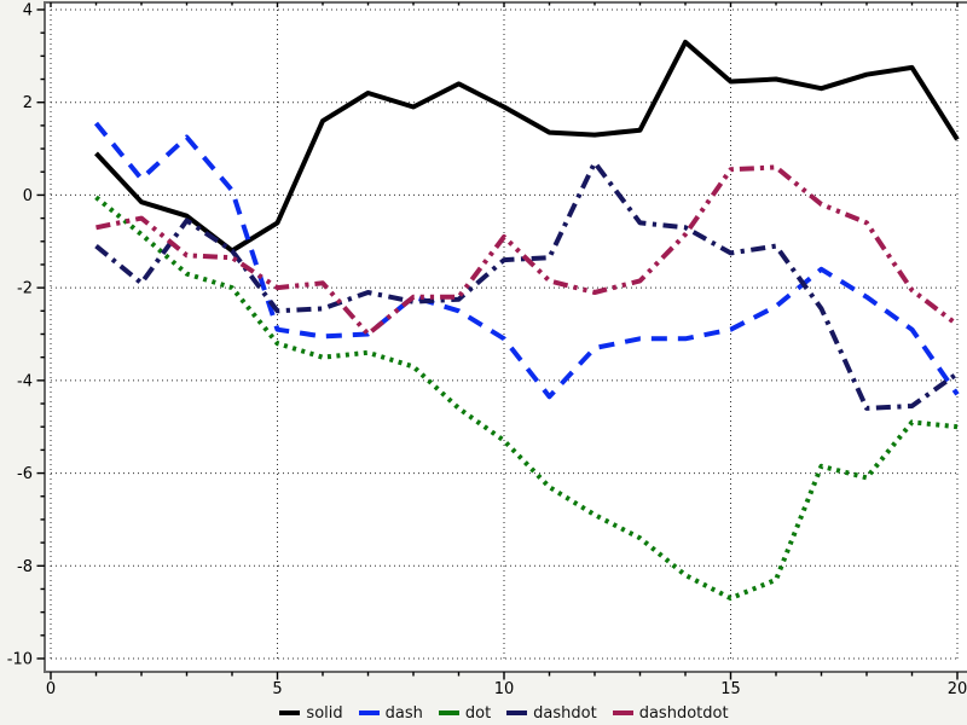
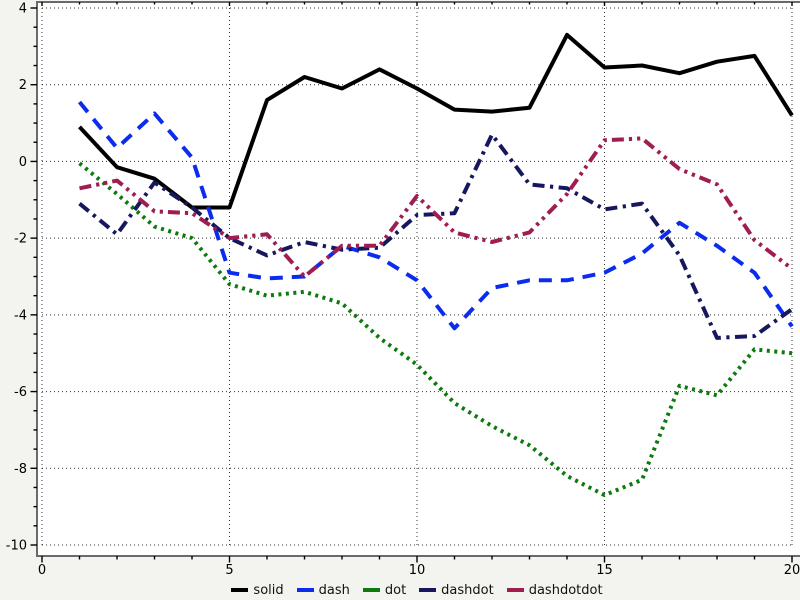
solid/5: -0.6 -> -1.2
dashdot/5: -2.5 -> -2.0
